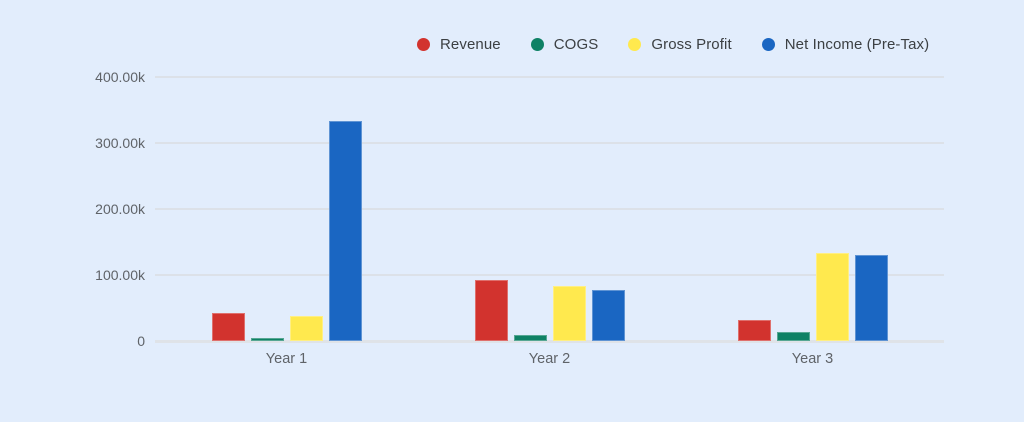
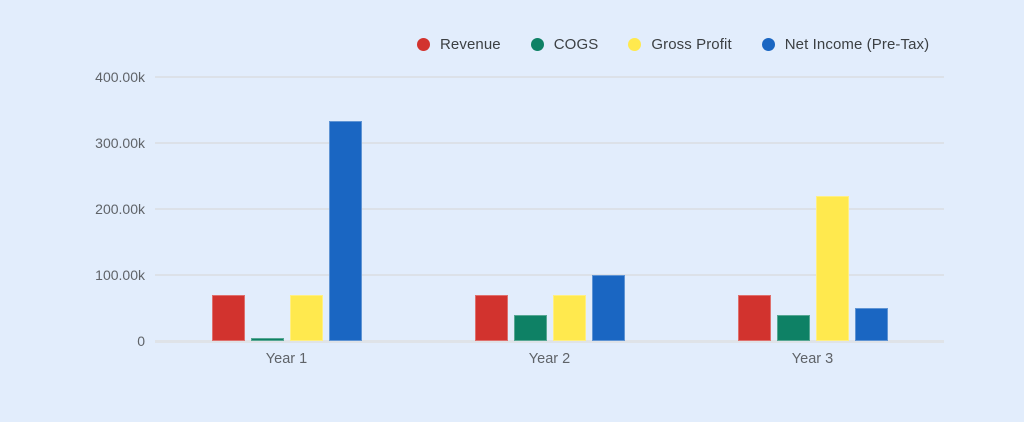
Revenue/Year 1: 40k -> 70k
Gross Profit/Year 1: 40k -> 70k
Revenue/Year 2: 90k -> 70k
COGS/Year 2: 10k -> 40k
Gross Profit/Year 2: 80k -> 70k
Net Income (Pre-Tax)/Year 2: 80k -> 100k
Revenue/Year 3: 30k -> 70k
COGS/Year 3: 10k -> 40k
Gross Profit/Year 3: 130k -> 220k
Net Income (Pre-Tax)/Year 3: 130k -> 50k
